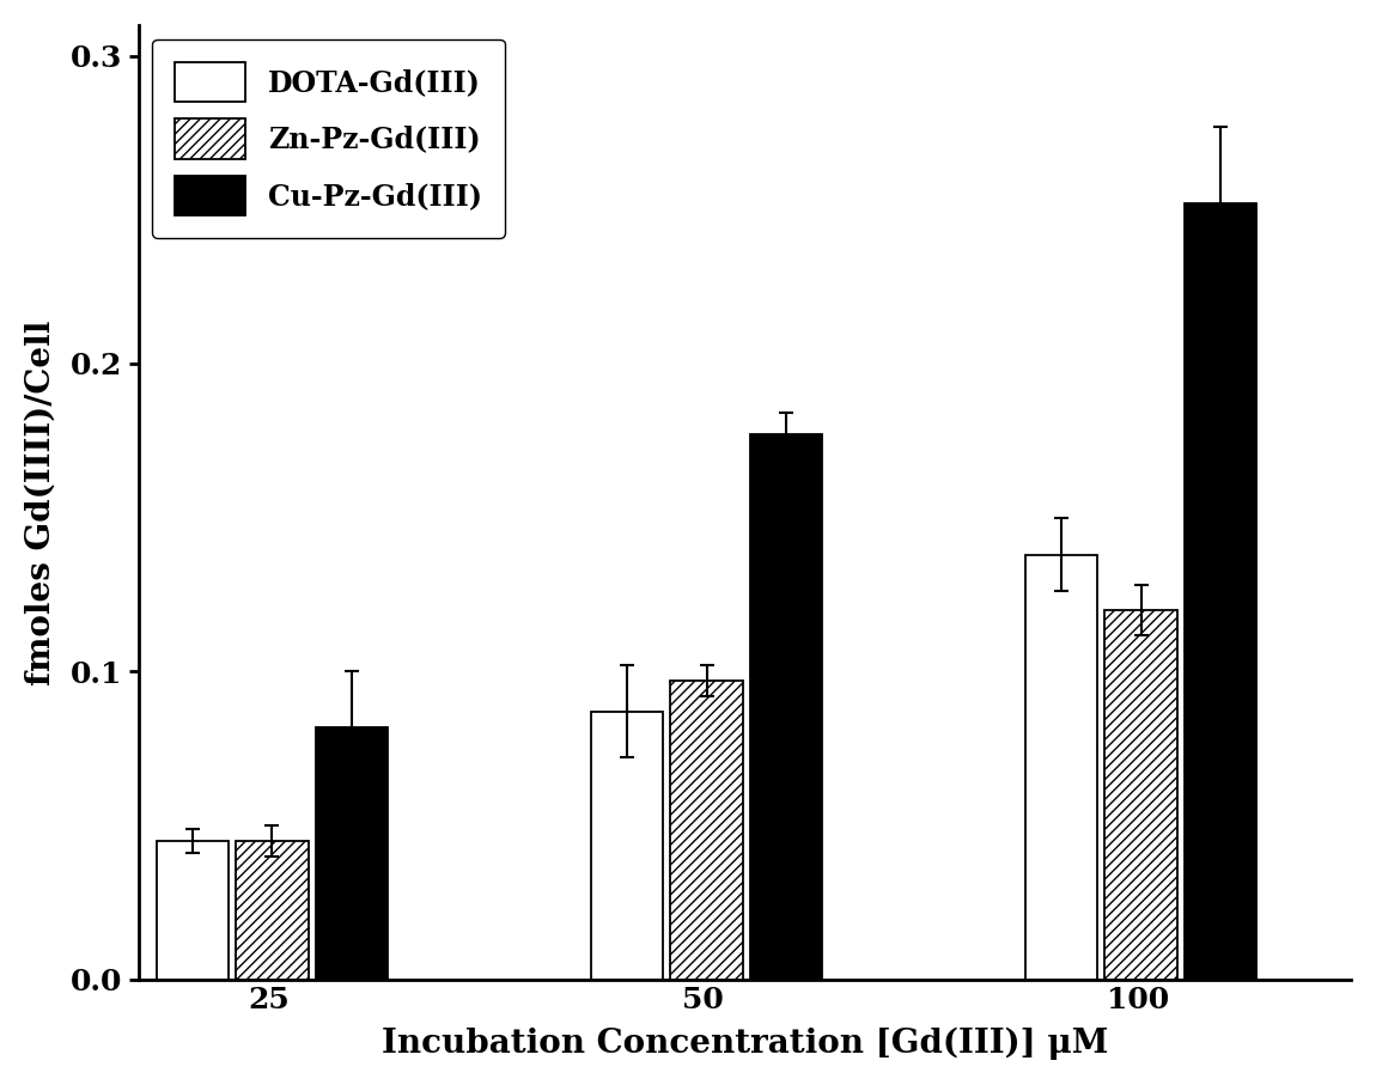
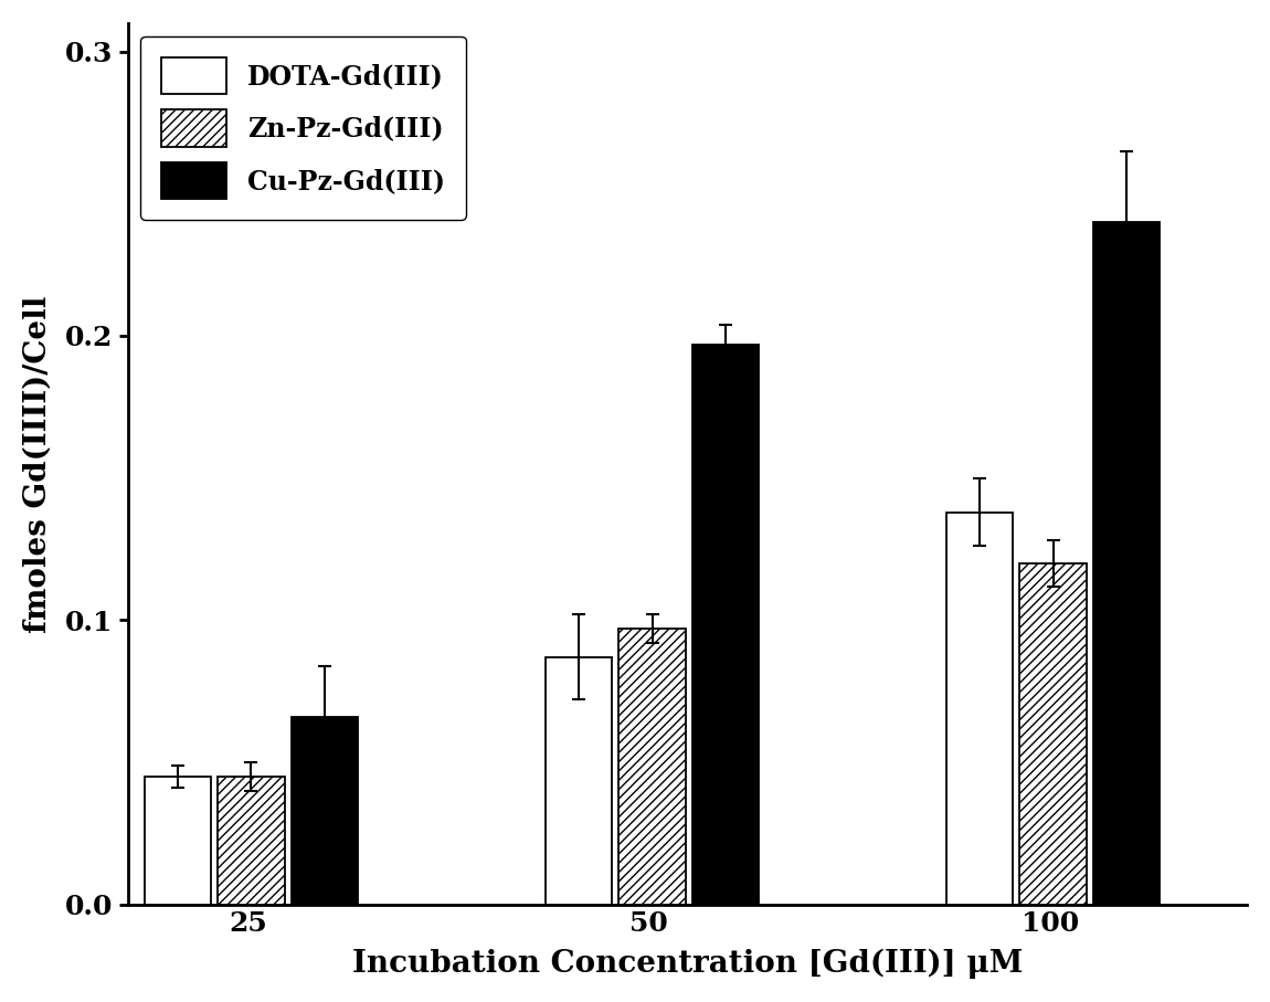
Cu-Pz-Gd(III)/25: 0.082 -> 0.066
Cu-Pz-Gd(III)/50: 0.177 -> 0.197
Cu-Pz-Gd(III)/100: 0.252 -> 0.240
